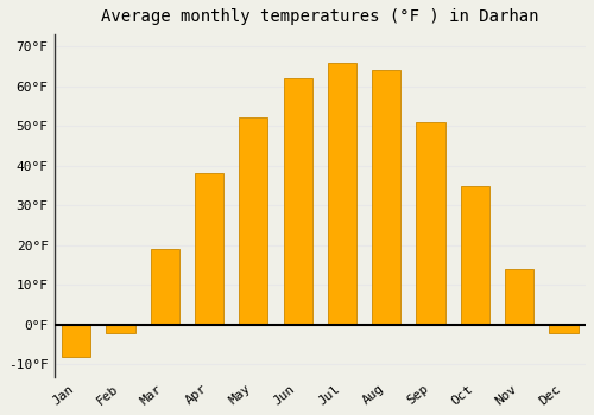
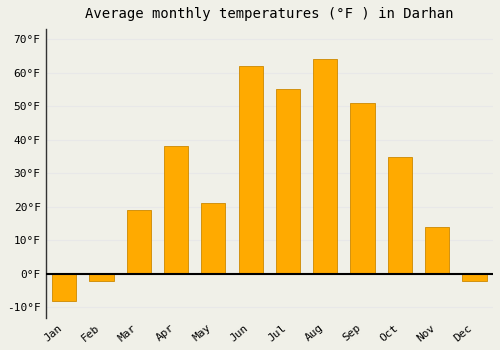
May: 52°F -> 21°F
Jul: 66°F -> 55°F
